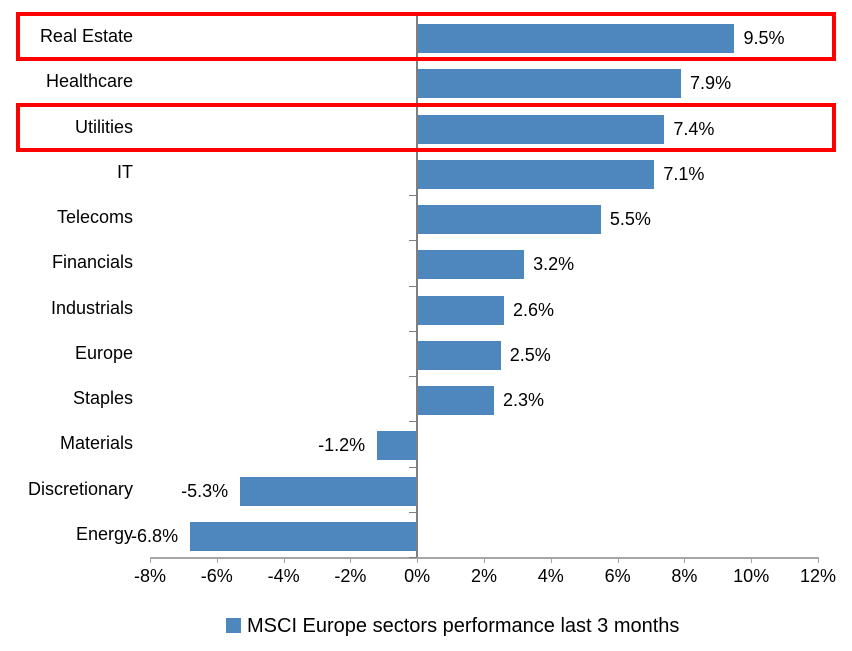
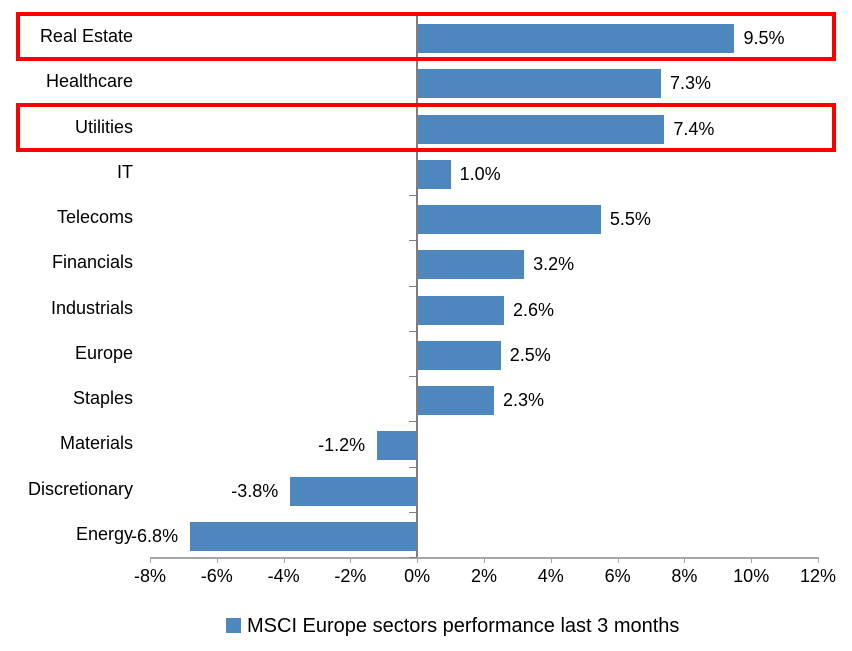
Healthcare: 7.9% -> 7.3%
IT: 7.1% -> 1.0%
Discretionary: -5.3% -> -3.8%
